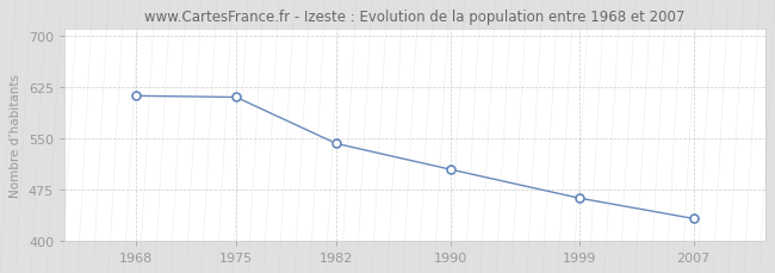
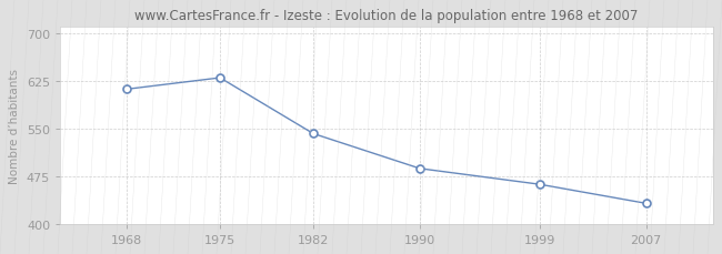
1975: 610 -> 630
1990: 504 -> 487
